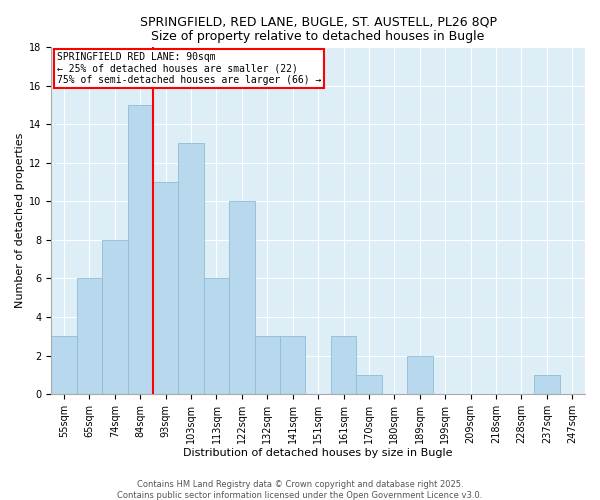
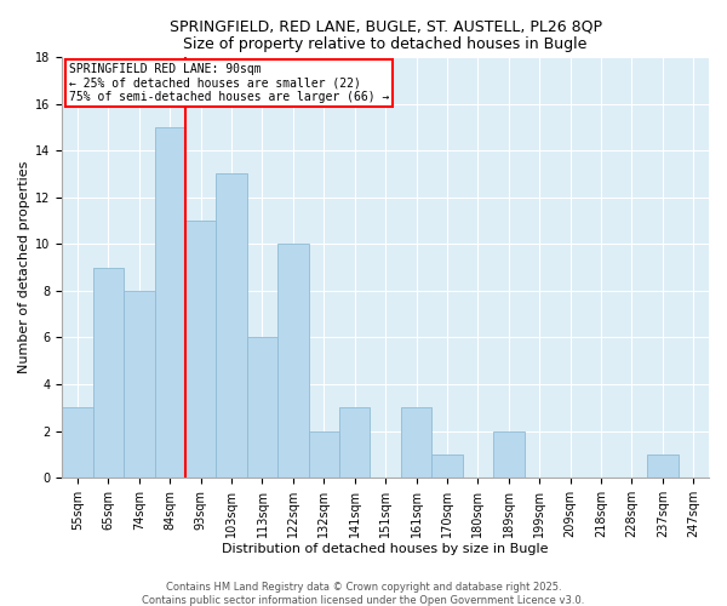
65sqm: 6 -> 9
132sqm: 3 -> 2
